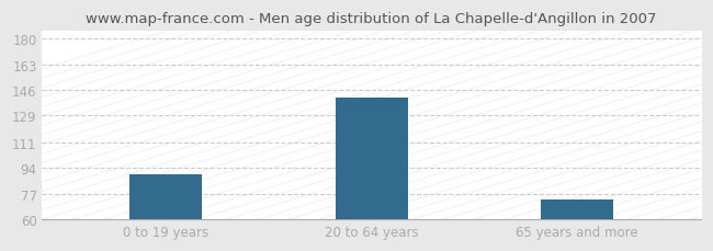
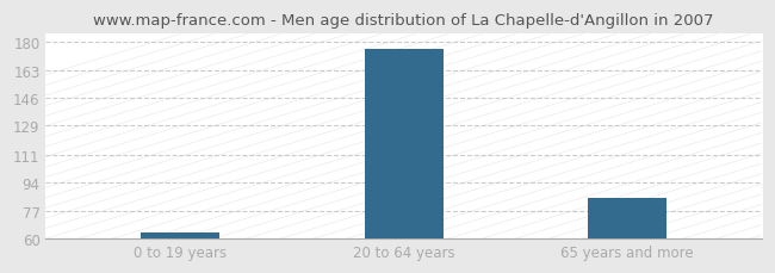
0 to 19 years: 90 -> 64
20 to 64 years: 141 -> 176
65 years and more: 73 -> 85
